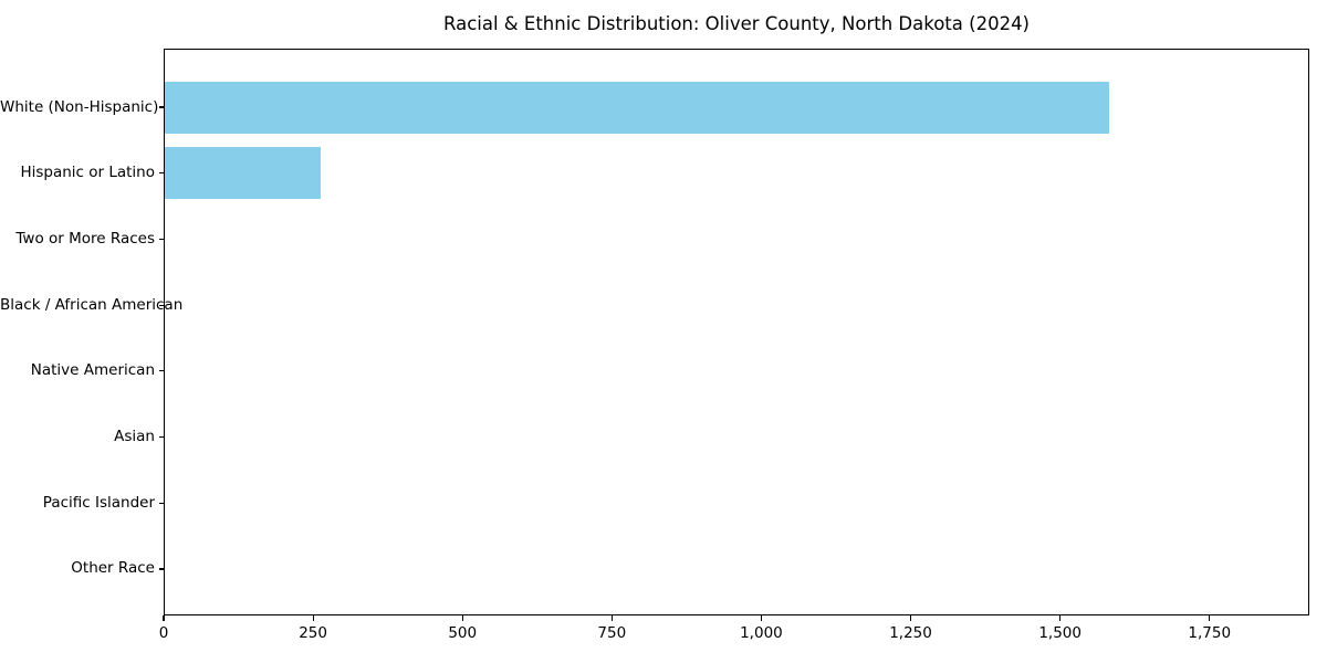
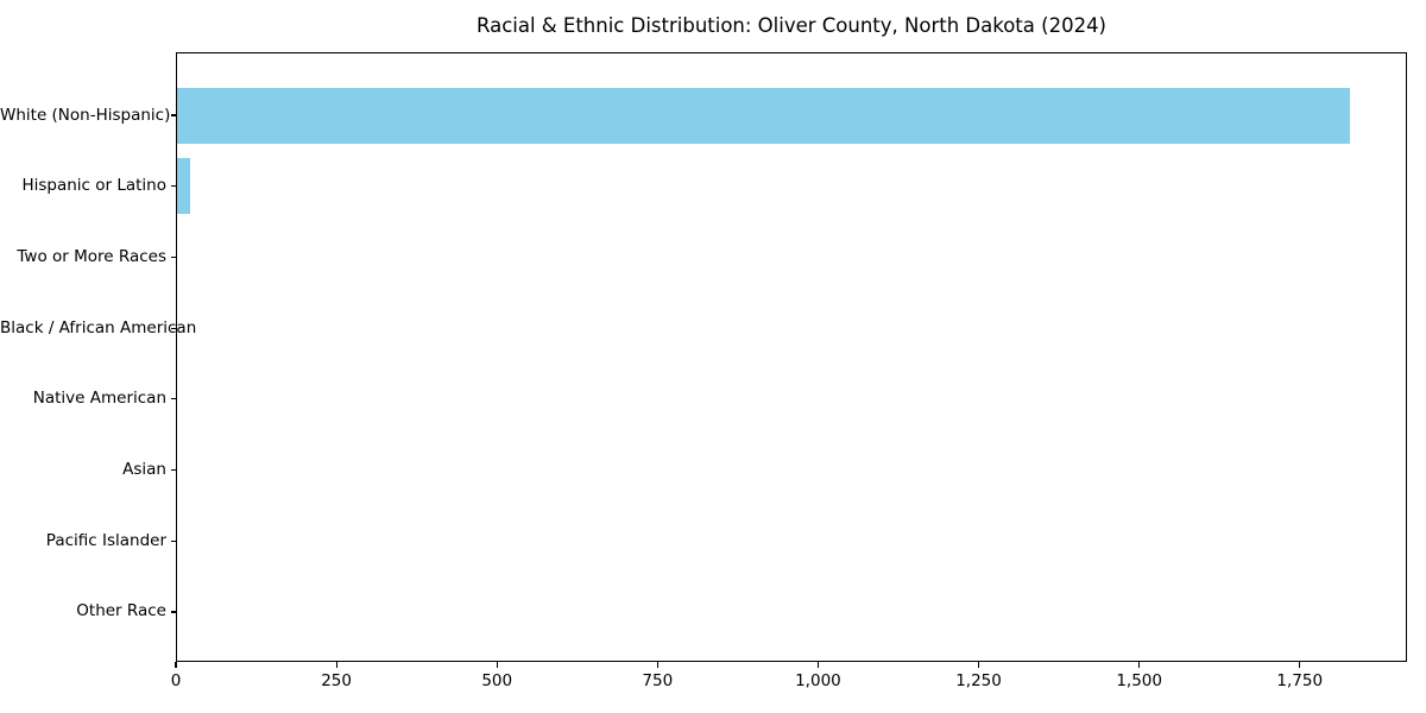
White (Non-Hispanic): 1580 -> 1830
Hispanic or Latino: 260 -> 20
